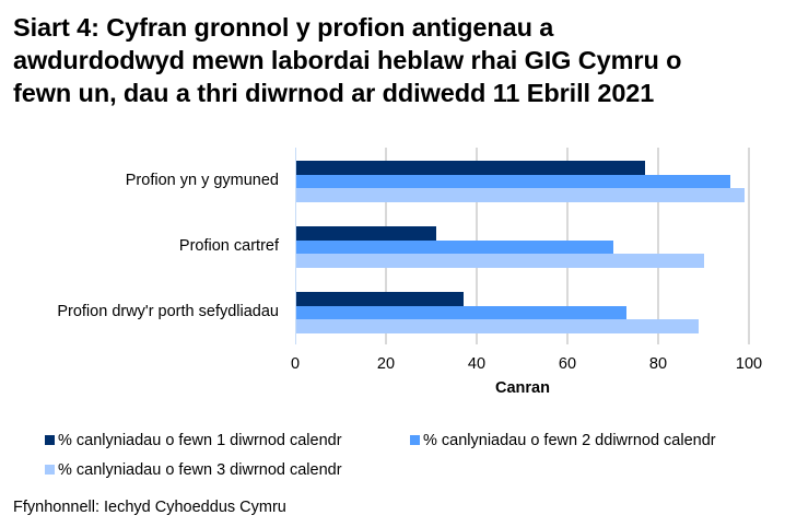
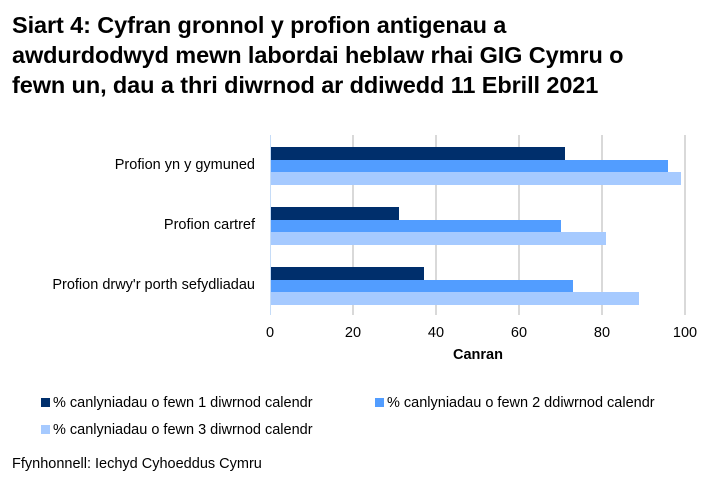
% canlyniadau o fewn 1 diwrnod calendr/Profion yn y gymuned: 77 -> 71
% canlyniadau o fewn 3 diwrnod calendr/Profion cartref: 90 -> 81
